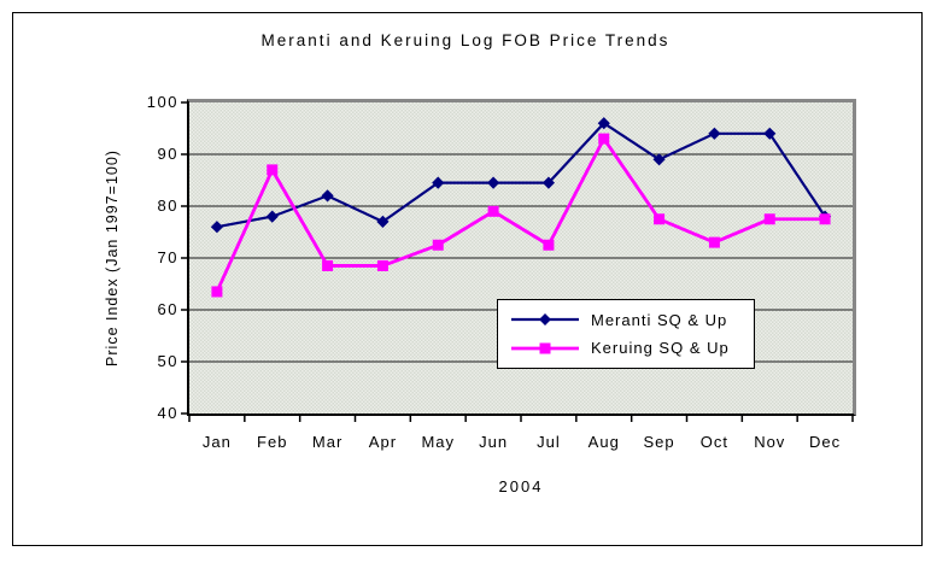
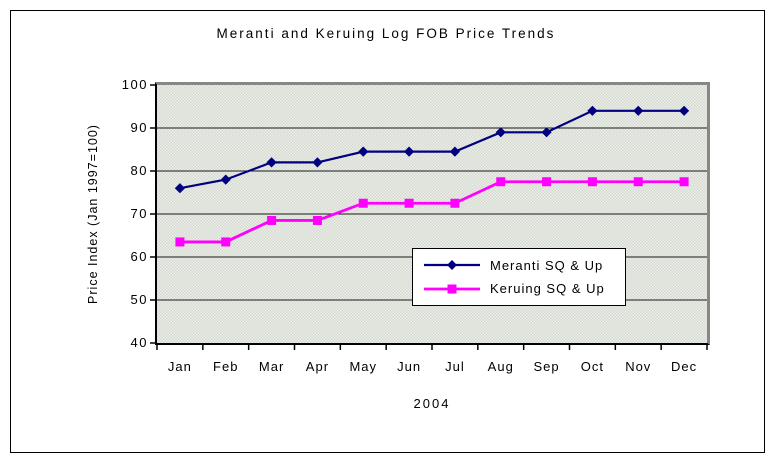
Keruing SQ & Up/Feb: 87 -> 64
Meranti SQ & Up/Apr: 77 -> 82
Keruing SQ & Up/Jun: 79 -> 72
Meranti SQ & Up/Aug: 96 -> 89
Keruing SQ & Up/Aug: 93 -> 78
Keruing SQ & Up/Oct: 73 -> 78
Meranti SQ & Up/Dec: 78 -> 94
